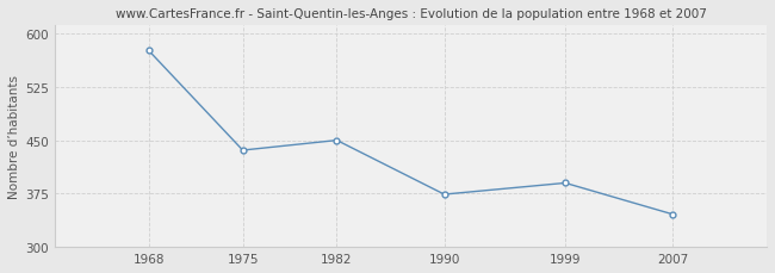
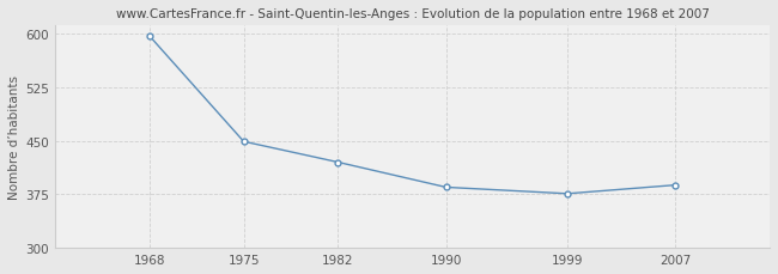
1968: 576 -> 597
1975: 436 -> 449
1982: 450 -> 420
1990: 374 -> 385
1999: 390 -> 376
2007: 346 -> 388
